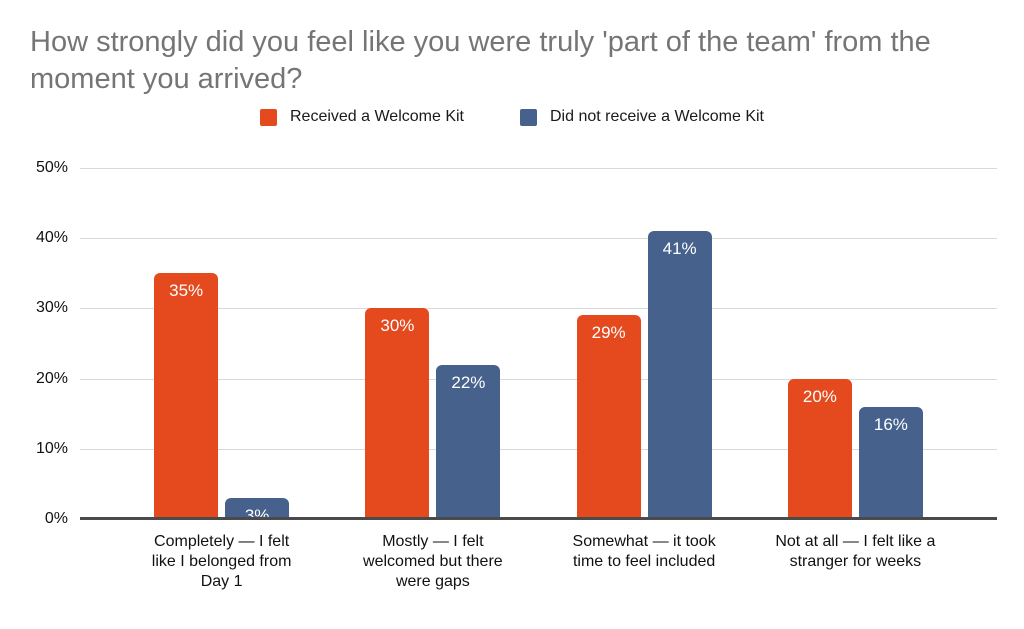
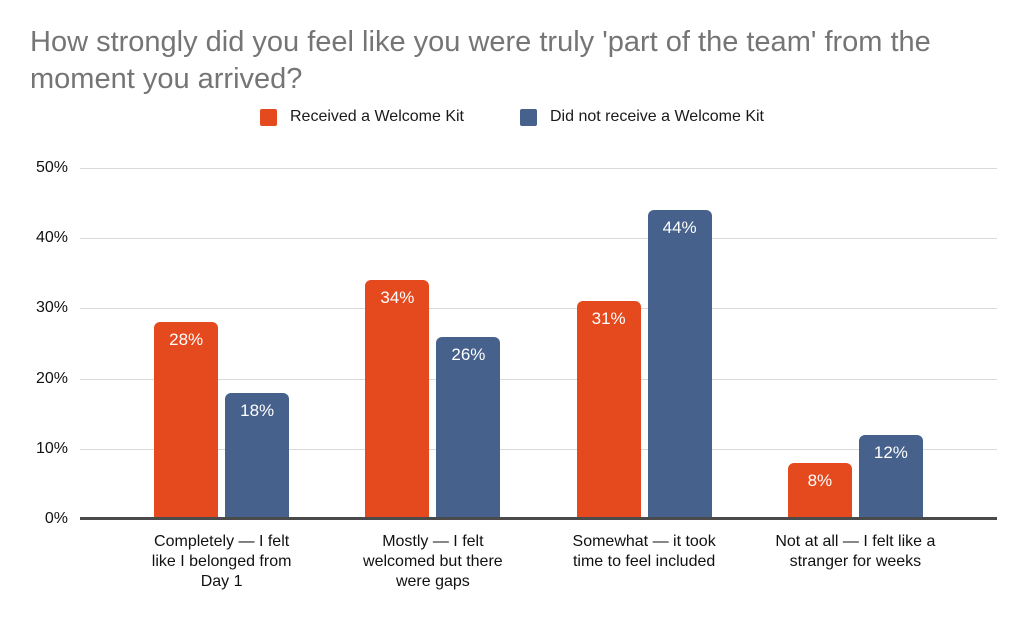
Received a Welcome Kit/Completely — I felt like I belonged from Day 1: 35% -> 28%
Did not receive a Welcome Kit/Completely — I felt like I belonged from Day 1: 3% -> 18%
Received a Welcome Kit/Mostly — I felt welcomed but there were gaps: 30% -> 34%
Did not receive a Welcome Kit/Mostly — I felt welcomed but there were gaps: 22% -> 26%
Received a Welcome Kit/Somewhat — it took time to feel included: 29% -> 31%
Did not receive a Welcome Kit/Somewhat — it took time to feel included: 41% -> 44%
Received a Welcome Kit/Not at all — I felt like a stranger for weeks: 20% -> 8%
Did not receive a Welcome Kit/Not at all — I felt like a stranger for weeks: 16% -> 12%
